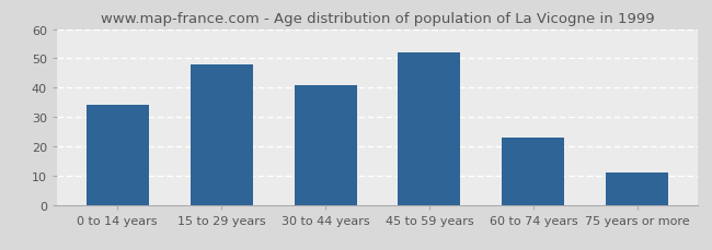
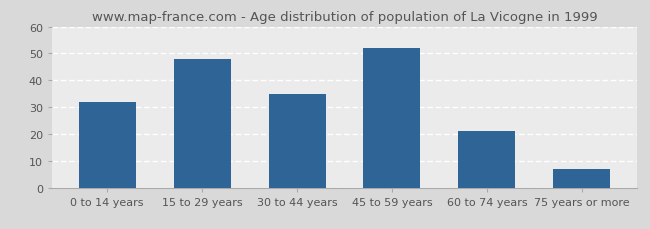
0 to 14 years: 34 -> 32
30 to 44 years: 41 -> 35
60 to 74 years: 23 -> 21
75 years or more: 11 -> 7
